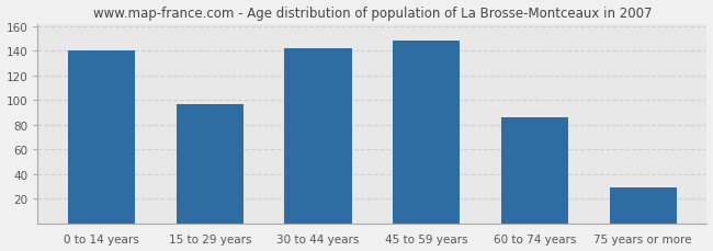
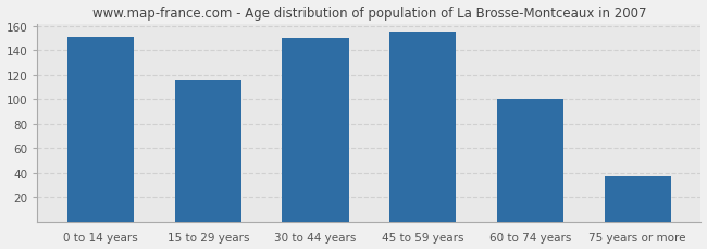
0 to 14 years: 140 -> 151
15 to 29 years: 97 -> 115
30 to 44 years: 142 -> 150
45 to 59 years: 148 -> 155
60 to 74 years: 86 -> 100
75 years or more: 29 -> 37
